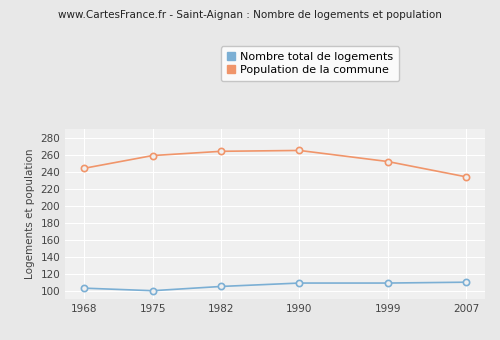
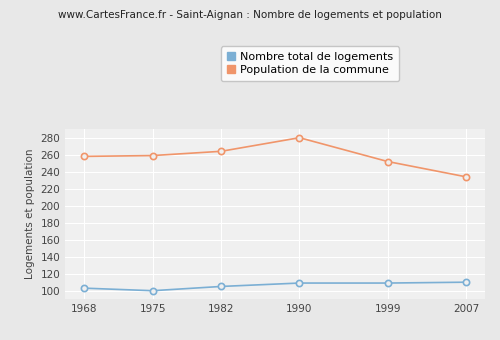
Population de la commune/1968: 244 -> 258
Population de la commune/1990: 265 -> 280
